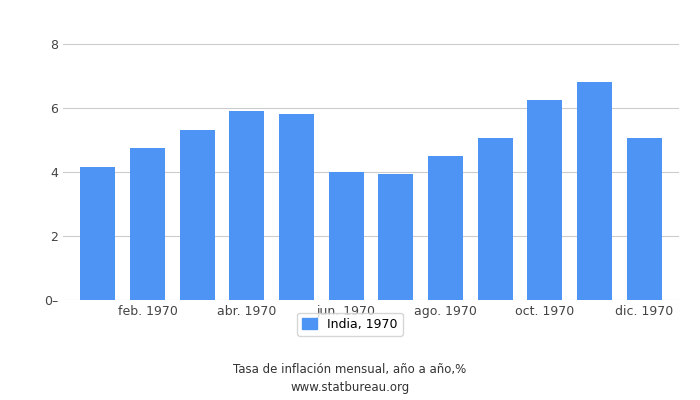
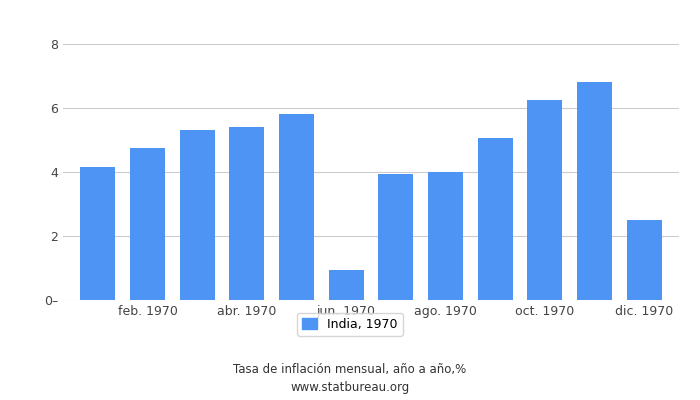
abr. 1970: 5.90 -> 5.40
jun. 1970: 4.00 -> 0.95
ago. 1970: 4.50 -> 4.00
dic. 1970: 5.05 -> 2.50
